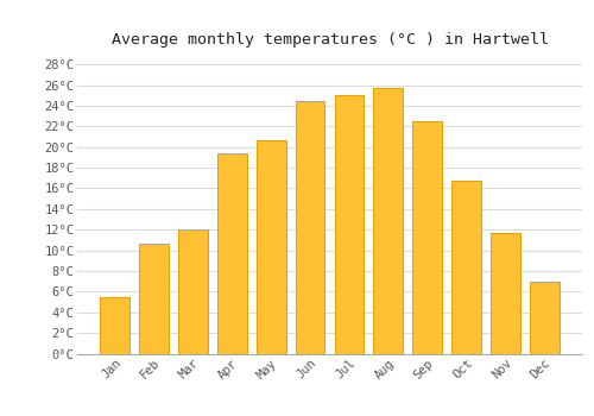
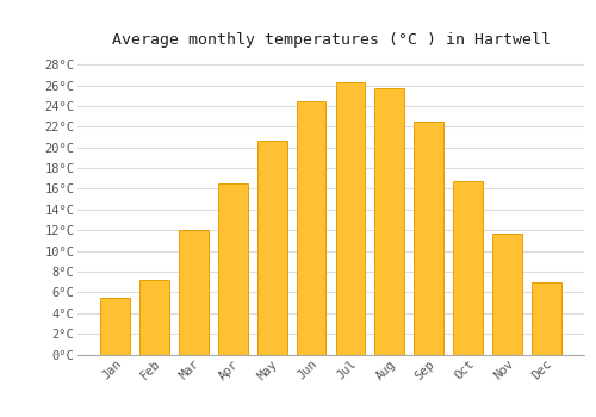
Feb: 10.6°C -> 7.2°C
Apr: 19.4°C -> 16.5°C
Jul: 25.0°C -> 26.3°C
